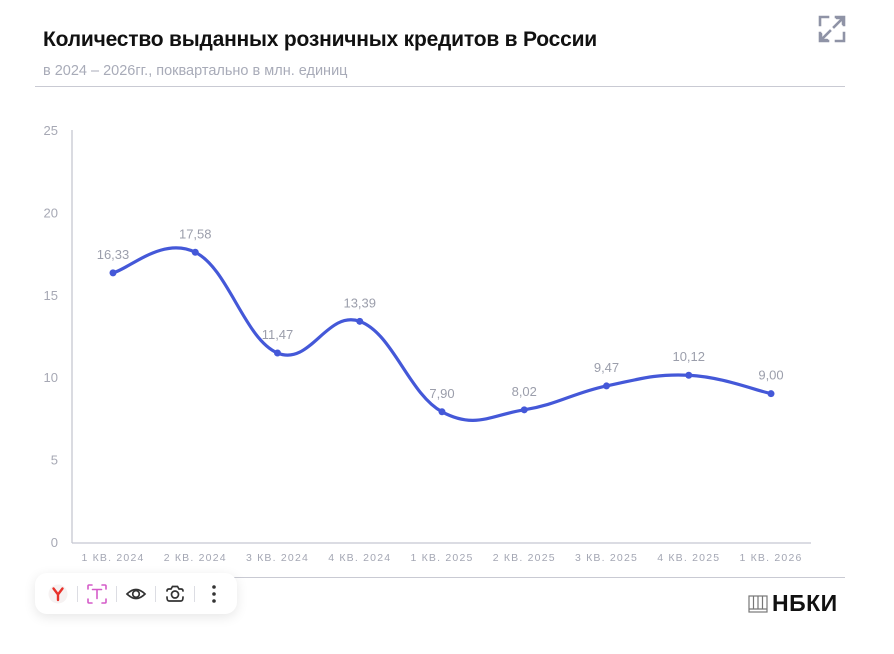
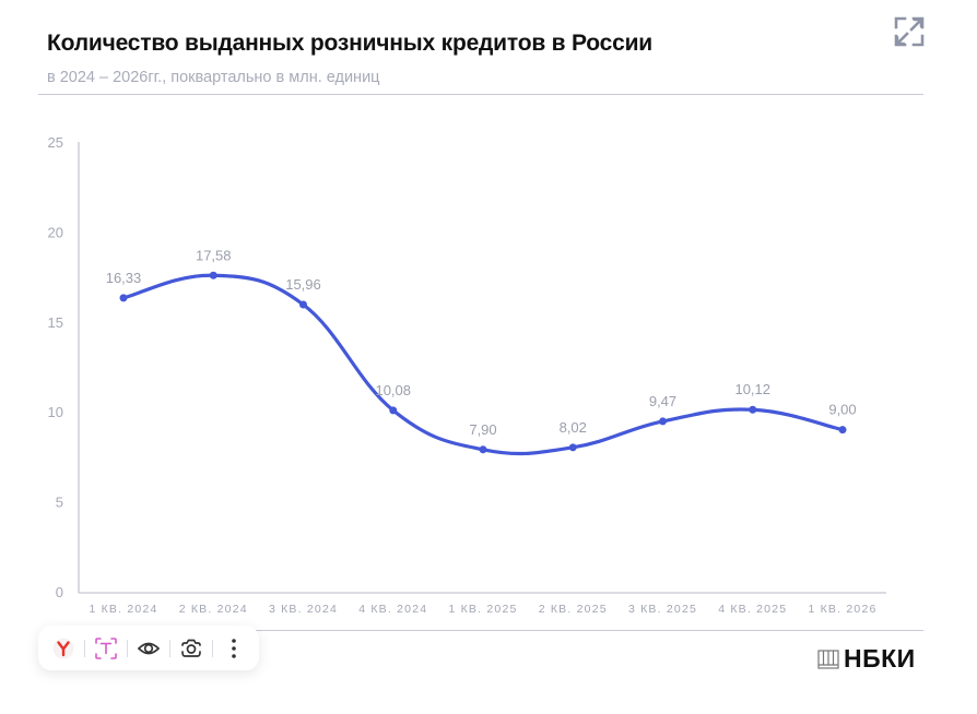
3 КВ. 2024: 11,47 -> 15,96
4 КВ. 2024: 13,39 -> 10,08
